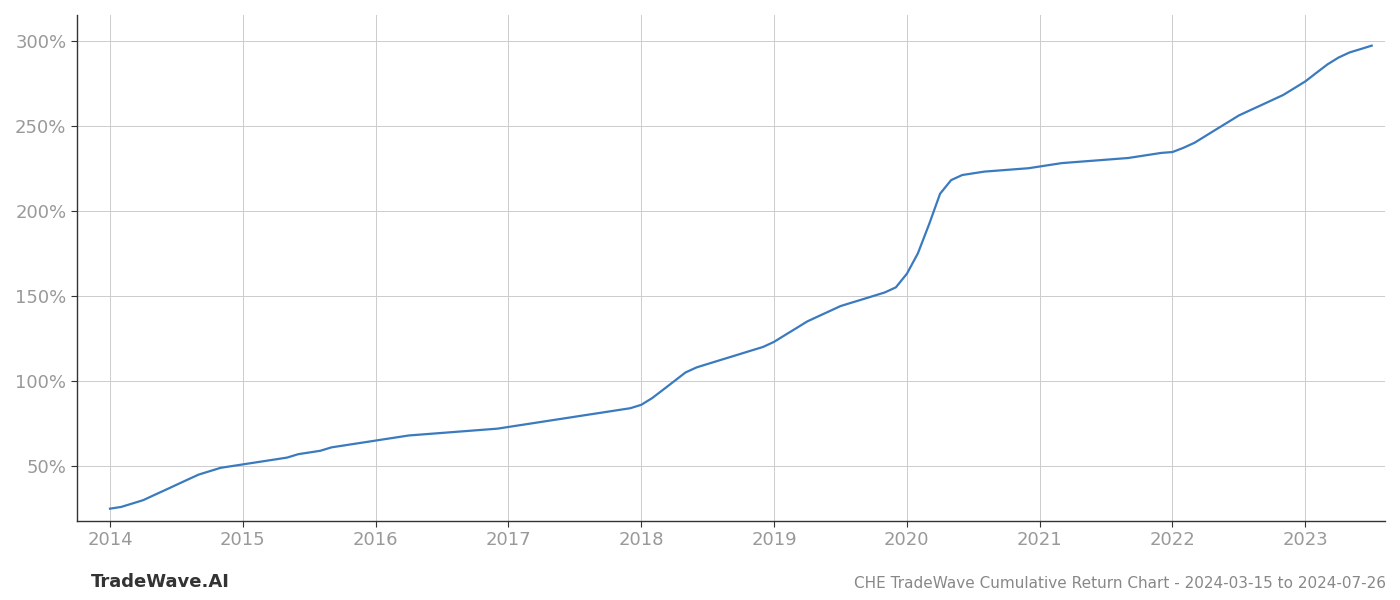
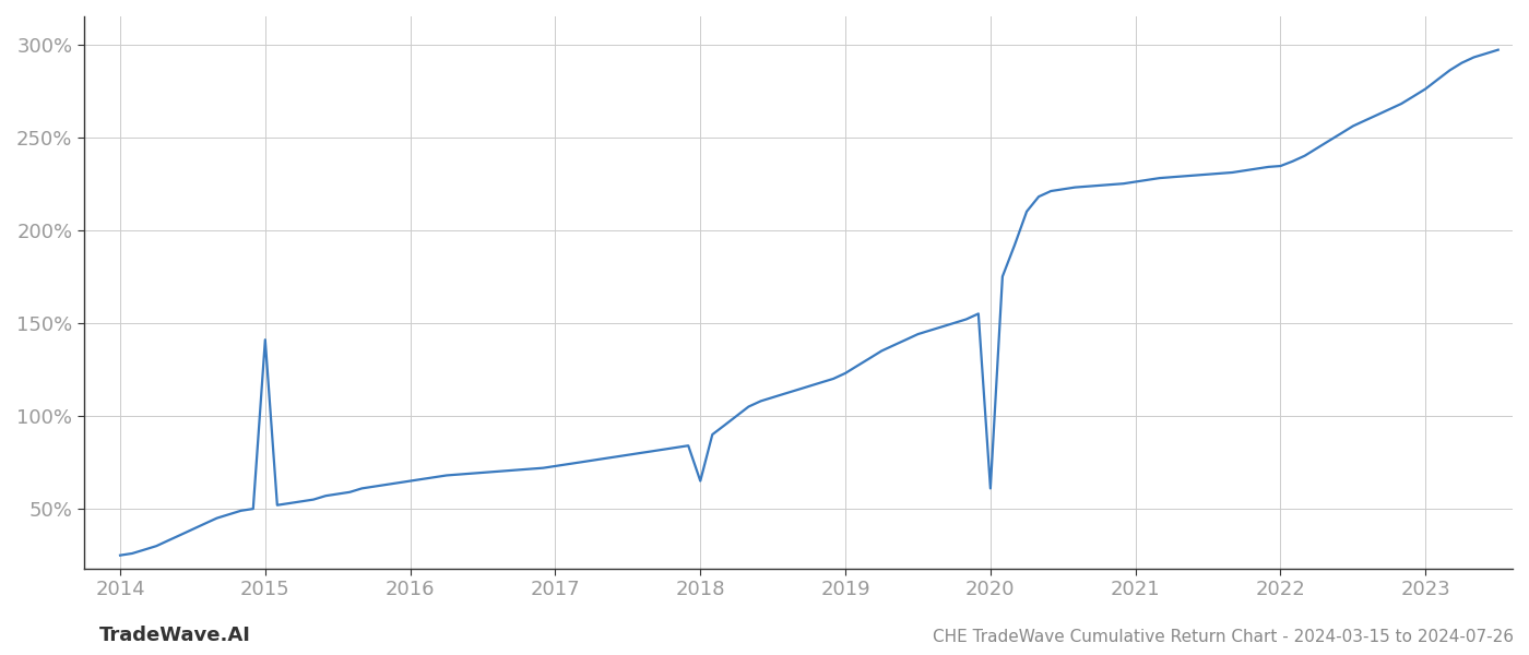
2015: 51% -> 141%
2018: 86% -> 65%
2020: 163% -> 61%
